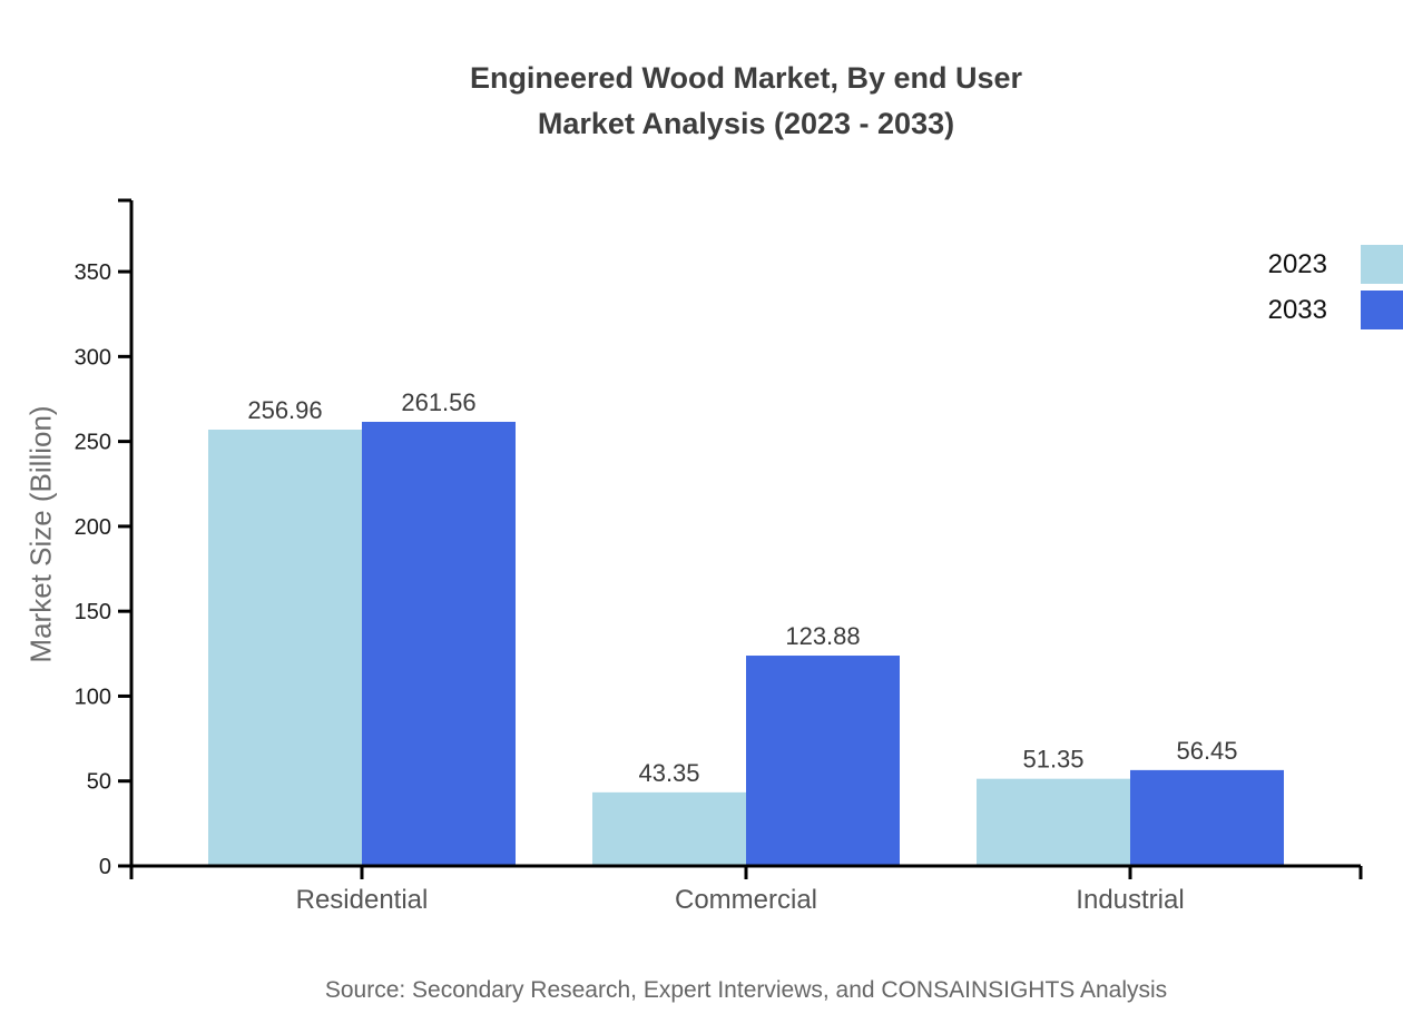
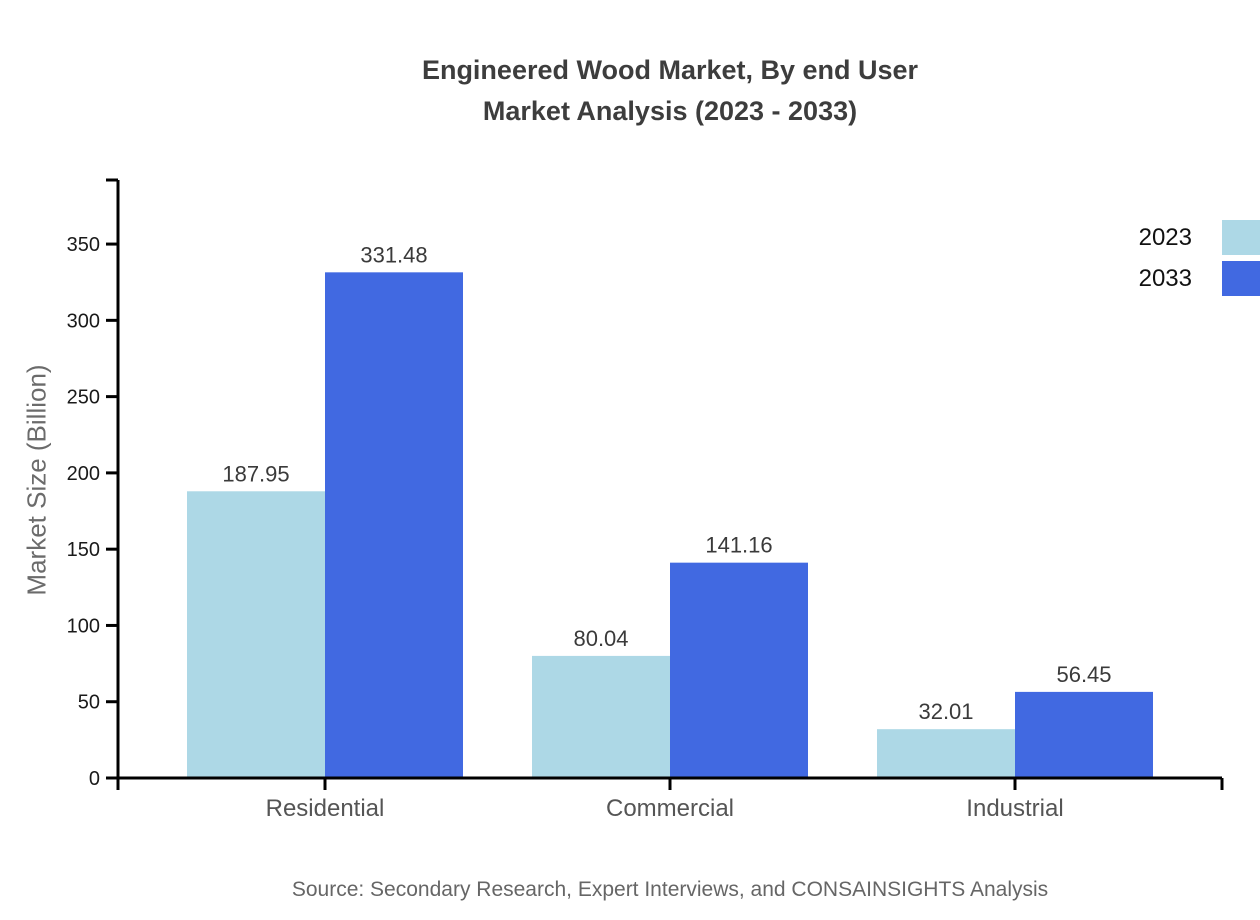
2023/Residential: 256.96 -> 187.95
2033/Residential: 261.56 -> 331.48
2023/Commercial: 43.35 -> 80.04
2033/Commercial: 123.88 -> 141.16
2023/Industrial: 51.35 -> 32.01
